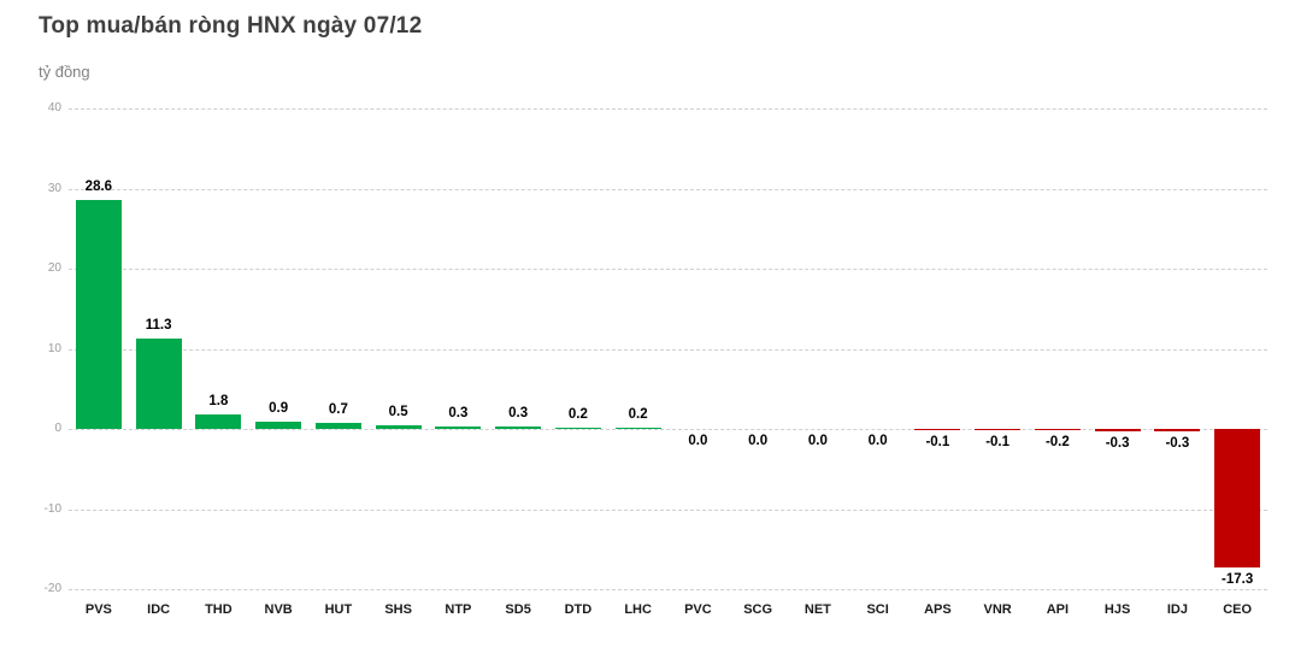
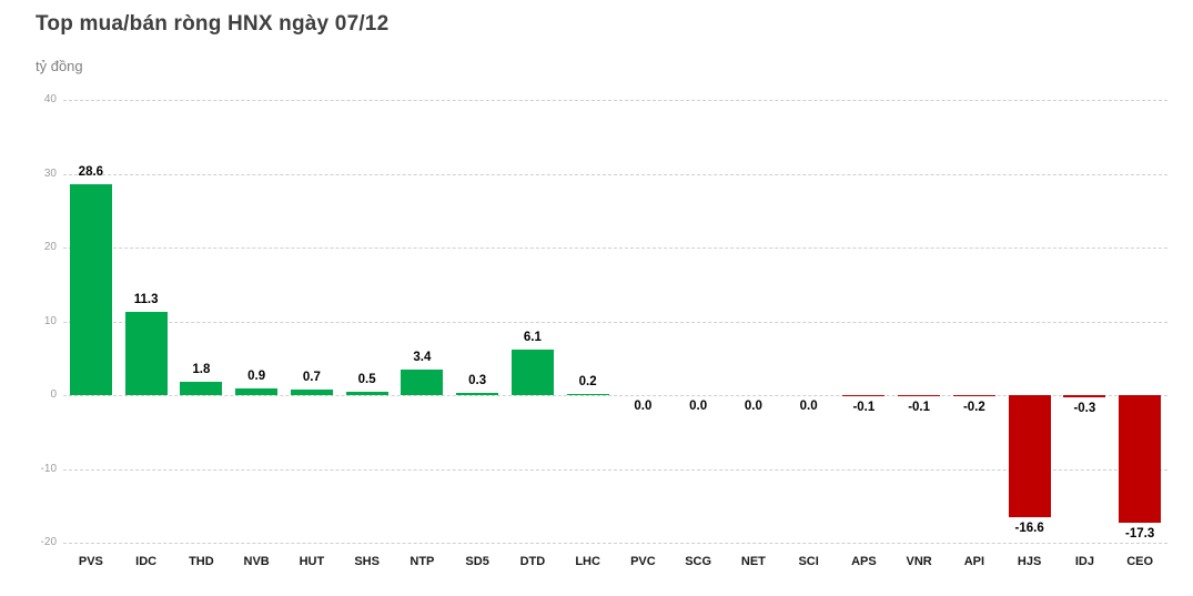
NTP: 0.3 -> 3.4
DTD: 0.2 -> 6.1
HJS: -0.3 -> -16.6
